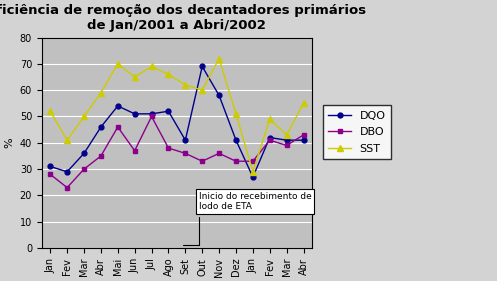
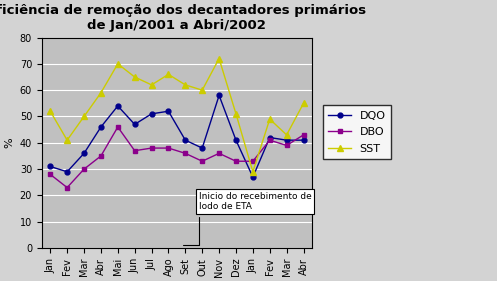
DQO/Jun: 51 -> 47
DBO/Jul: 50 -> 38
SST/Jul: 69 -> 62
DQO/Out: 69 -> 38
